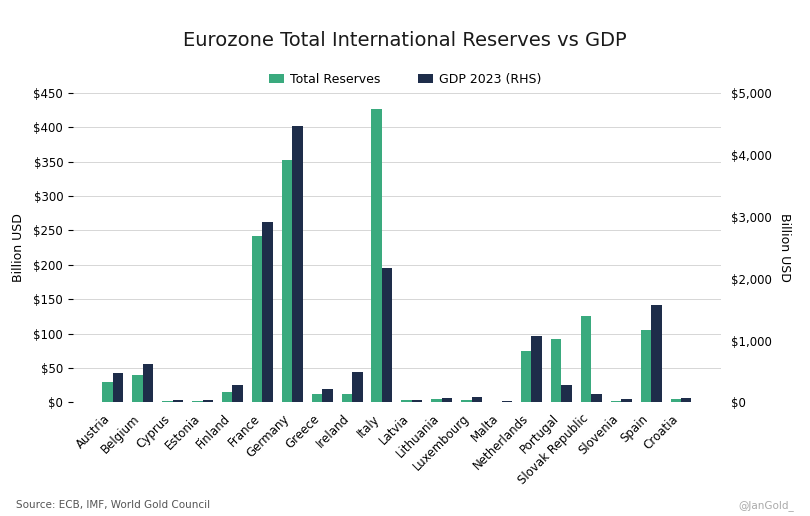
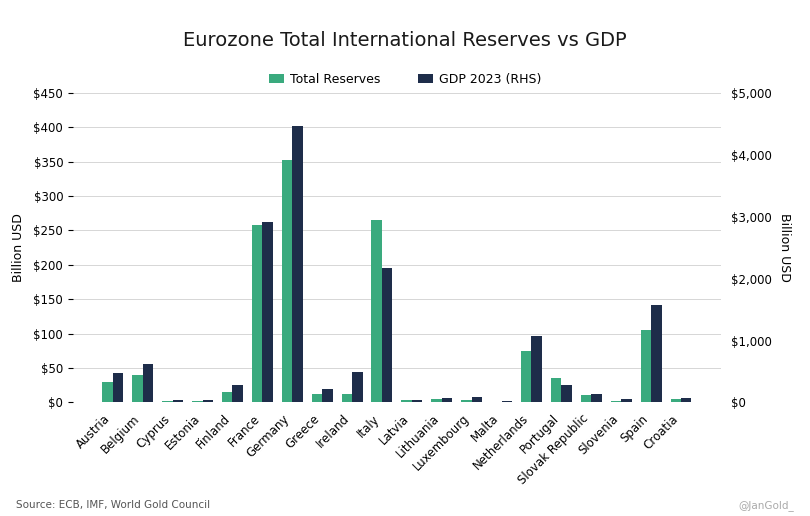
Total Reserves/France: $242 -> $258
Total Reserves/Italy: $426 -> $265
Total Reserves/Portugal: $92 -> $35
Total Reserves/Slovak Republic: $126 -> $11
